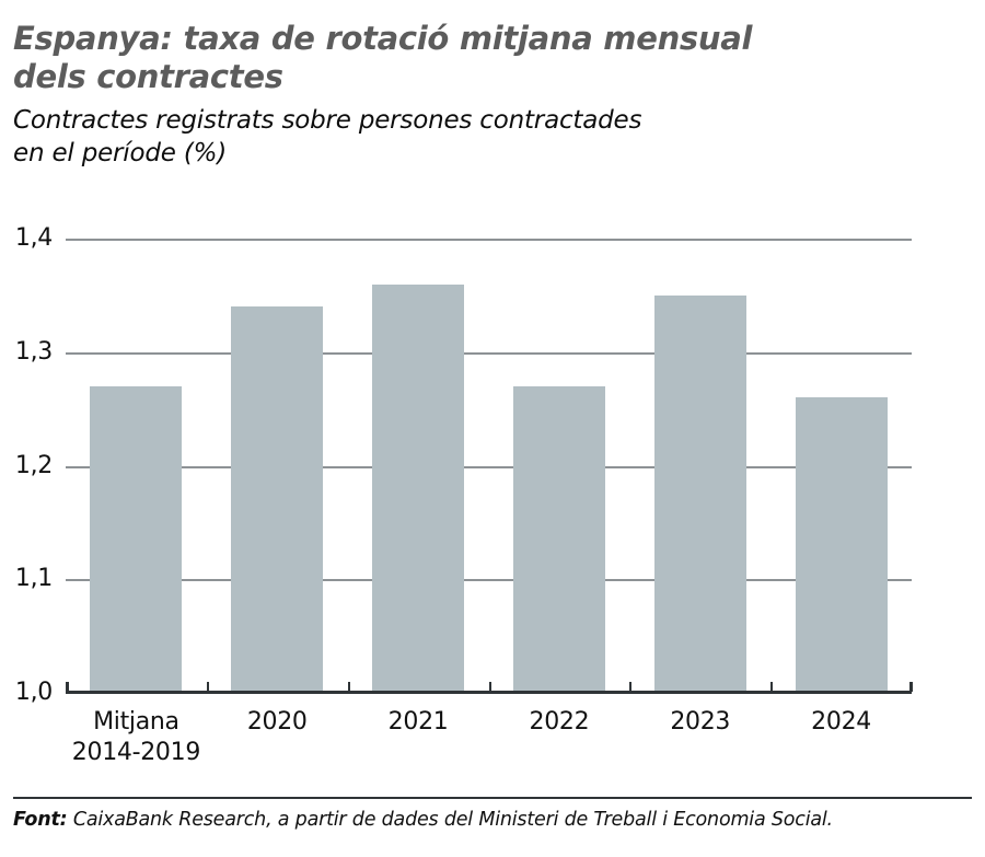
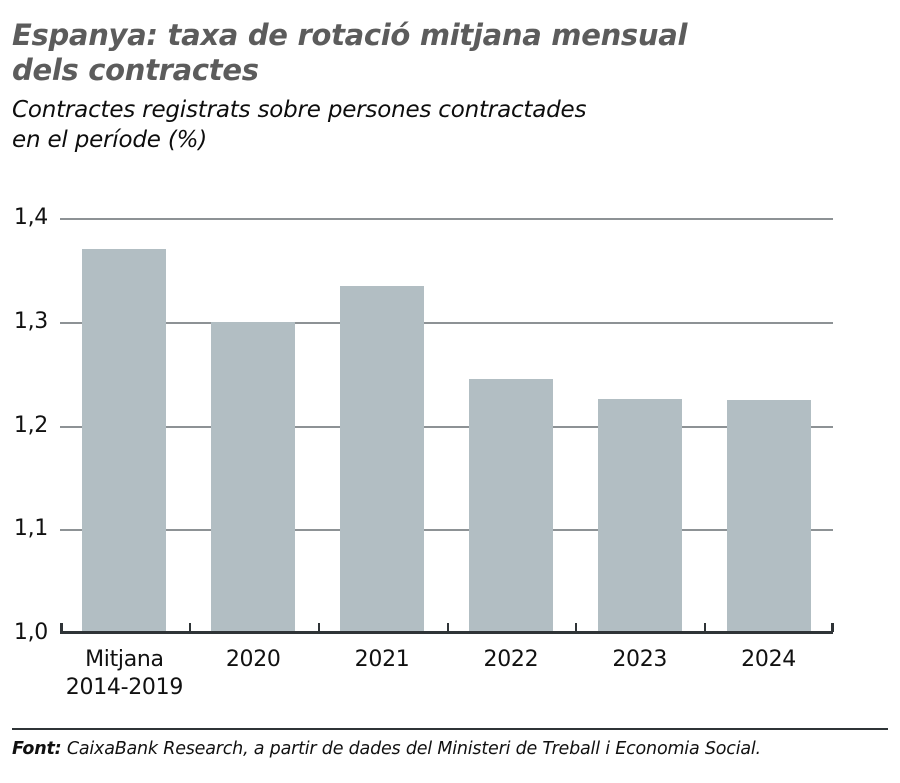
Mitjana 2014-2019: 1,27 -> 1,37
2020: 1,34 -> 1,30
2021: 1,36 -> 1,33
2022: 1,27 -> 1,25
2023: 1,35 -> 1,23
2024: 1,26 -> 1,23
